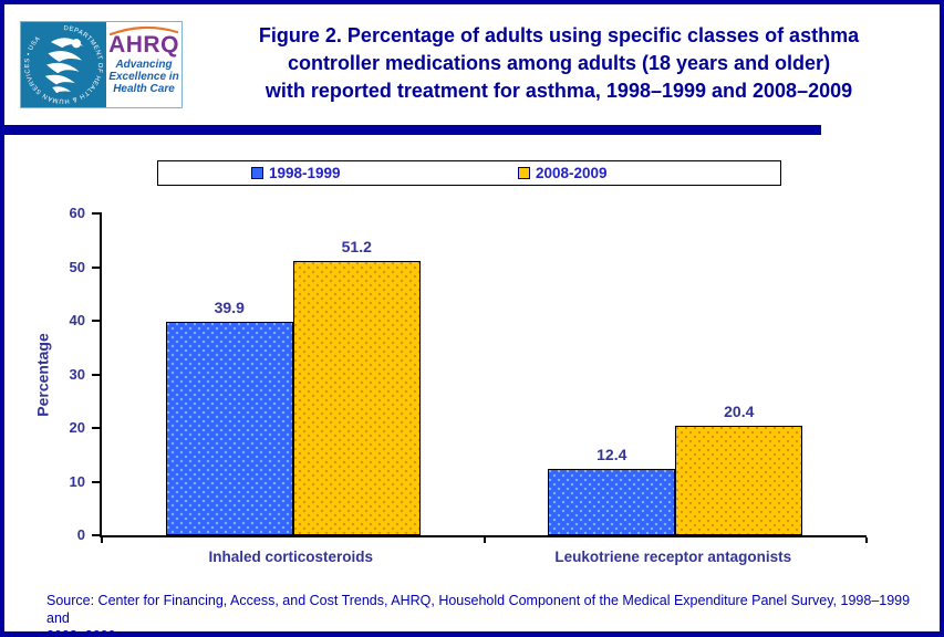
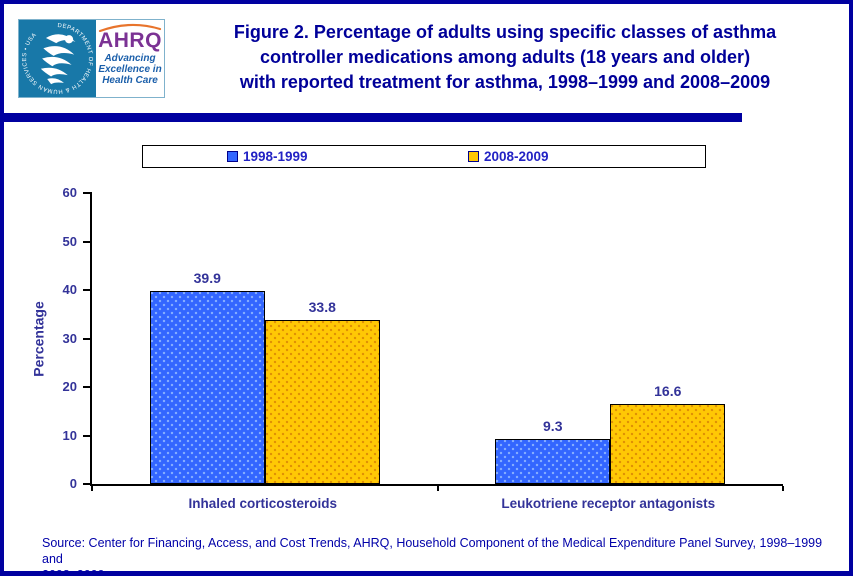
2008-2009/Inhaled corticosteroids: 51.2 -> 33.8
1998-1999/Leukotriene receptor antagonists: 12.4 -> 9.3
2008-2009/Leukotriene receptor antagonists: 20.4 -> 16.6
